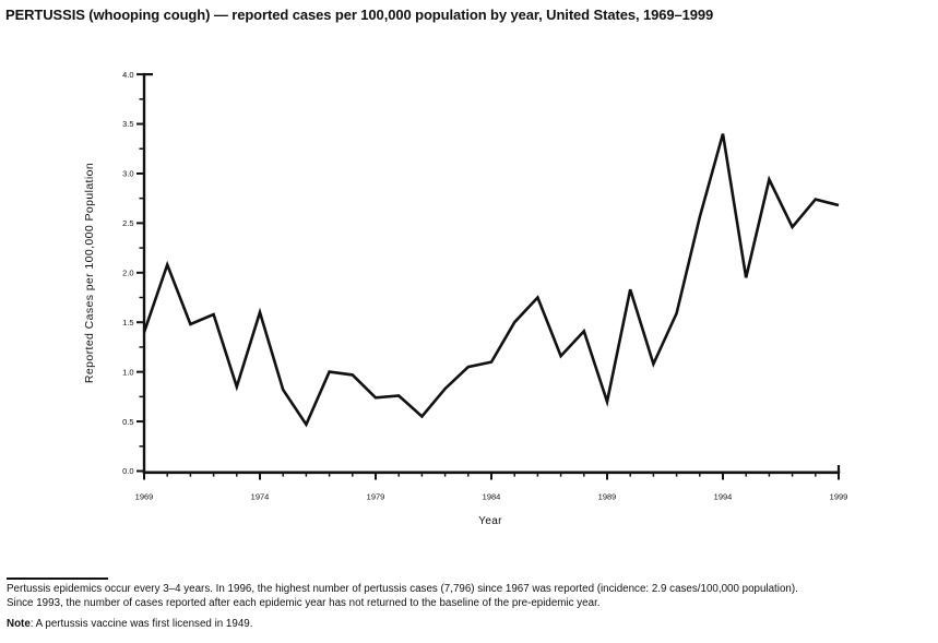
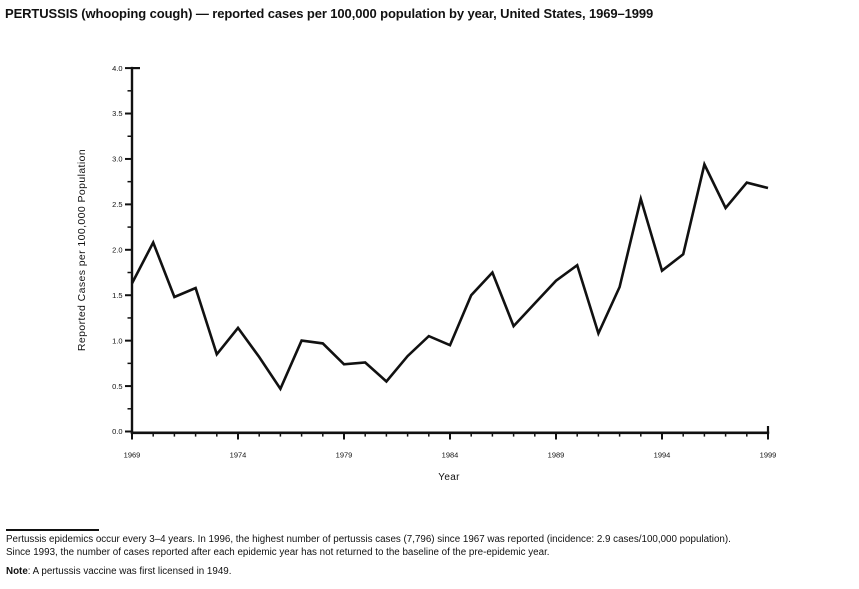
1969: 1.4 -> 1.6
1974: 1.6 -> 1.1
1984: 1.1 -> 0.9
1989: 0.7 -> 1.7
1994: 3.4 -> 1.8
